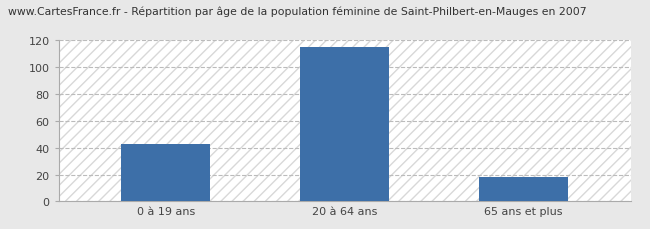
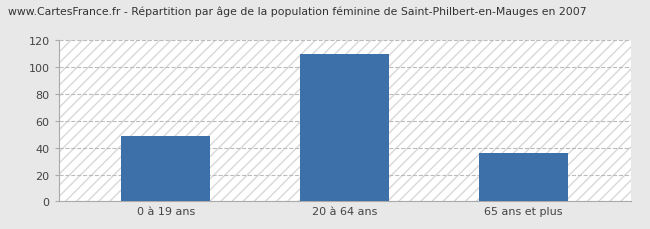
0 à 19 ans: 43 -> 49
20 à 64 ans: 115 -> 110
65 ans et plus: 18 -> 36
